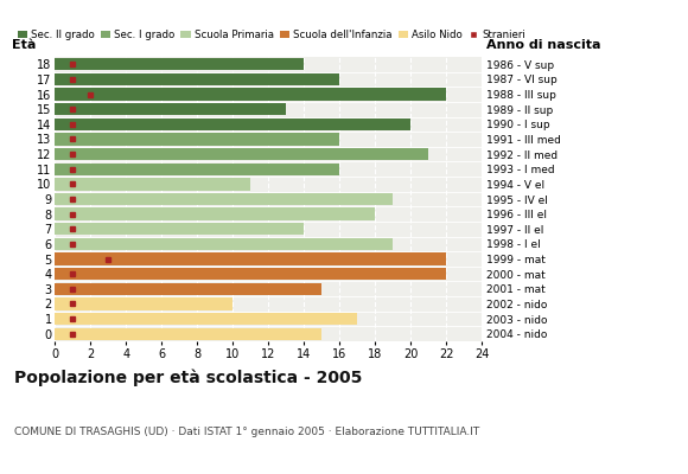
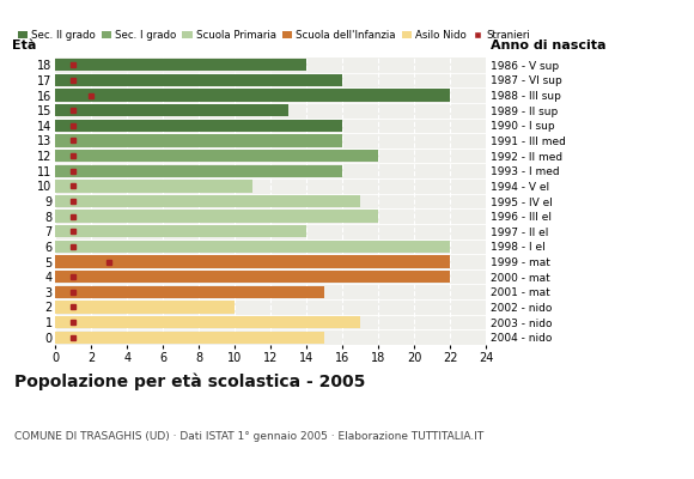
14: 20 -> 16
12: 21 -> 18
9: 19 -> 17
6: 19 -> 22
